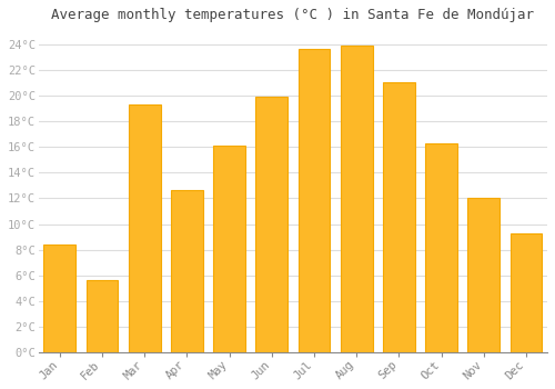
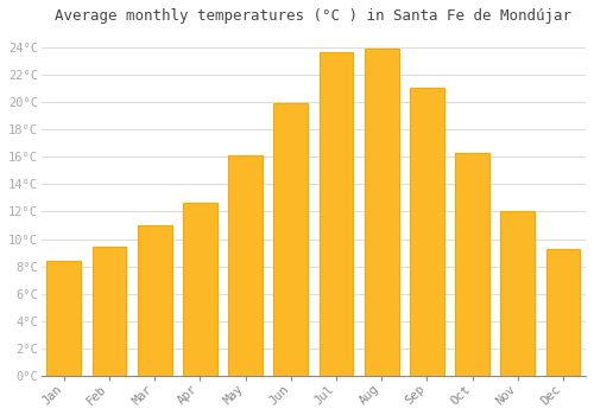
Feb: 5.6°C -> 9.4°C
Mar: 19.3°C -> 11.0°C
